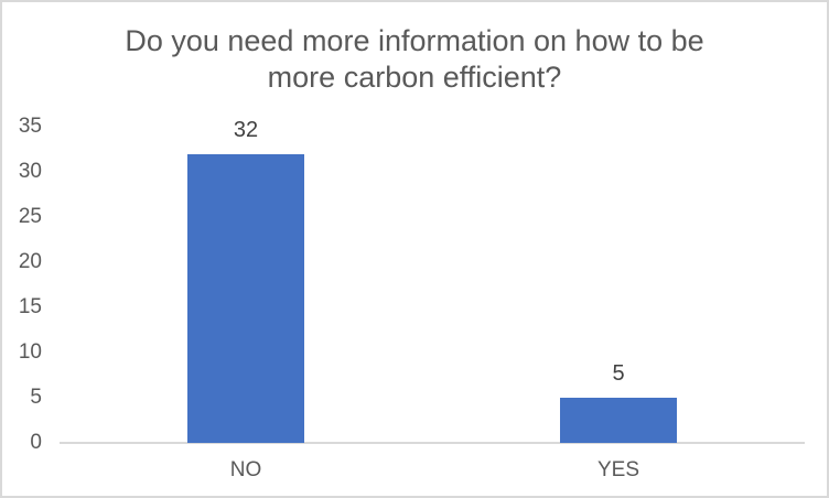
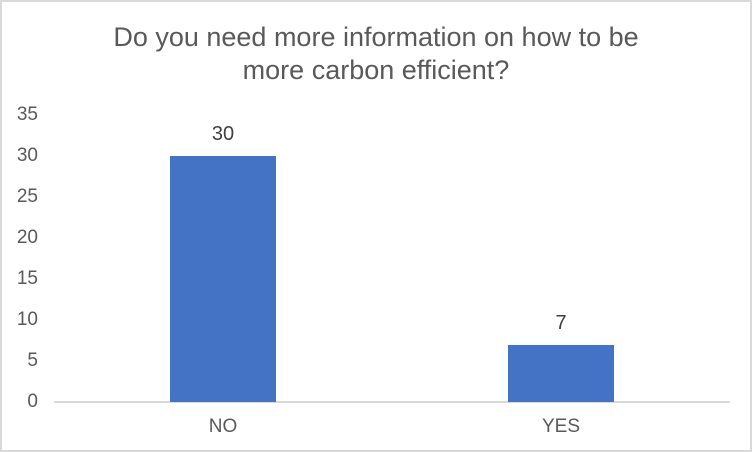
NO: 32 -> 30
YES: 5 -> 7
